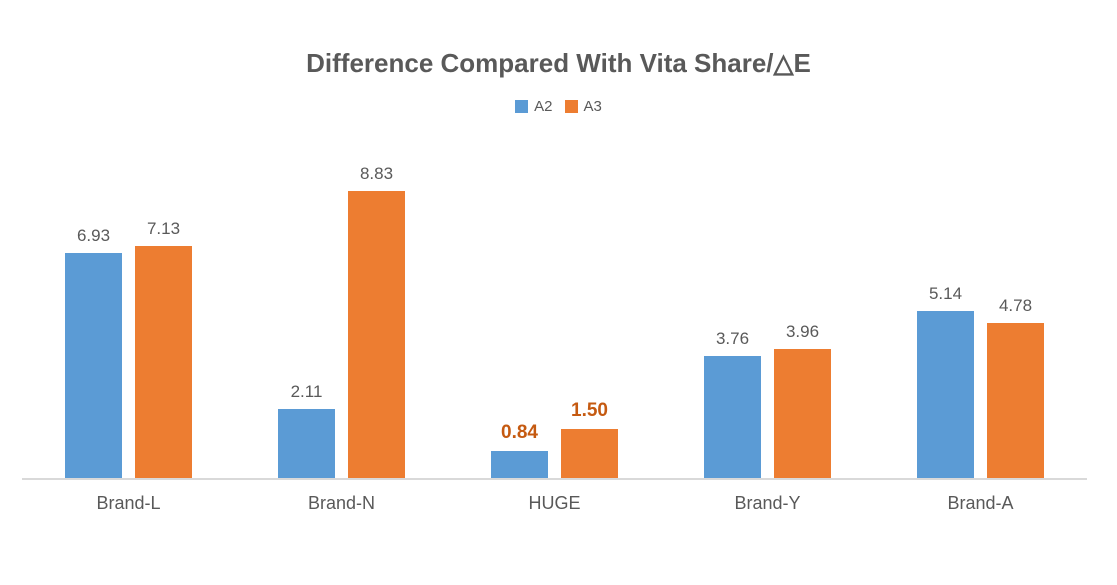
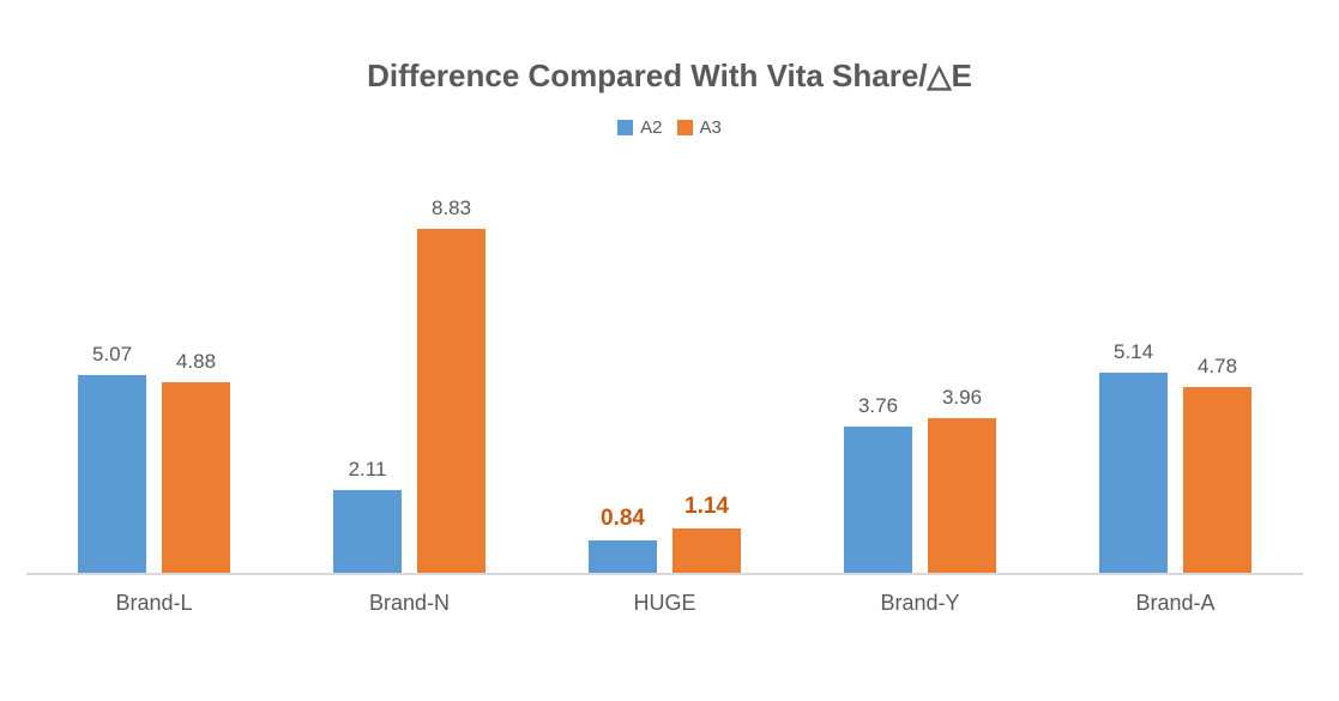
A2/Brand-L: 6.93 -> 5.07
A3/Brand-L: 7.13 -> 4.88
A3/HUGE: 1.50 -> 1.14
